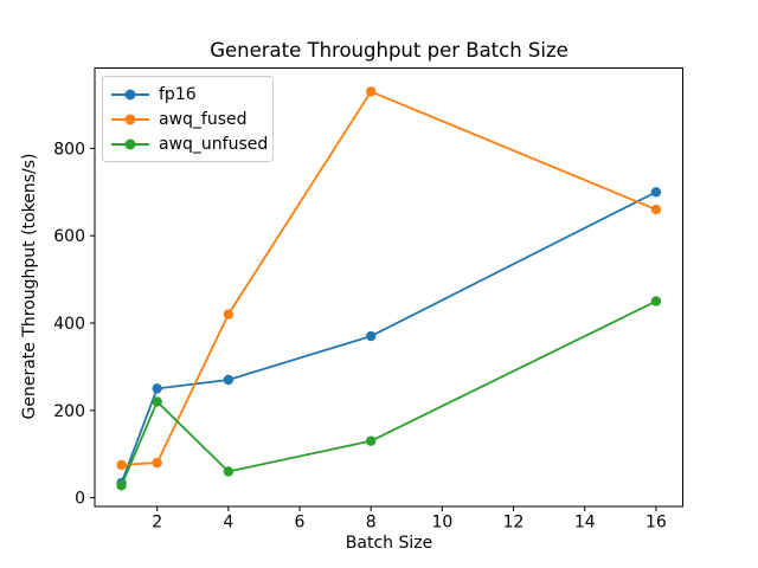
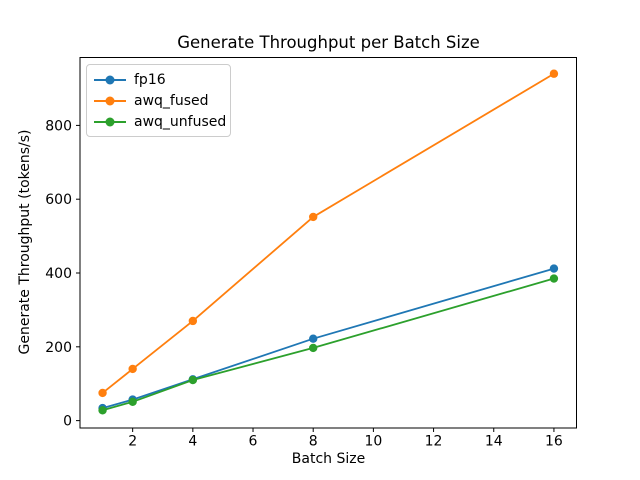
fp16/2: 250 -> 60
awq_fused/2: 80 -> 140
awq_unfused/2: 220 -> 50
fp16/4: 270 -> 110
awq_fused/4: 420 -> 270
awq_unfused/4: 60 -> 110
fp16/8: 370 -> 220
awq_fused/8: 930 -> 550
awq_unfused/8: 130 -> 200
fp16/16: 700 -> 410
awq_fused/16: 660 -> 940
awq_unfused/16: 450 -> 380
